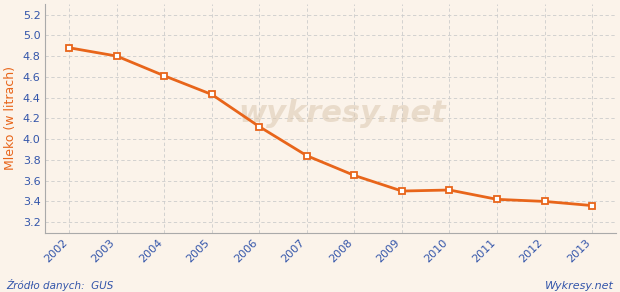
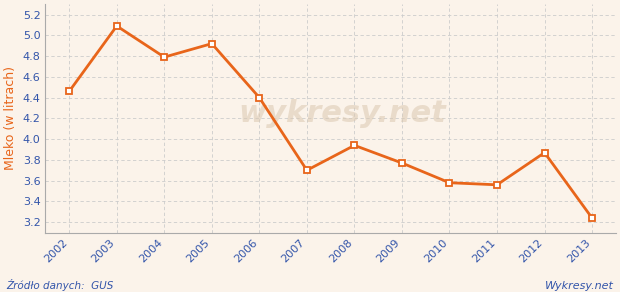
2002: 4.88 -> 4.46
2003: 4.80 -> 5.09
2004: 4.61 -> 4.79
2005: 4.43 -> 4.92
2006: 4.12 -> 4.40
2007: 3.84 -> 3.70
2008: 3.65 -> 3.94
2009: 3.50 -> 3.77
2010: 3.51 -> 3.58
2011: 3.42 -> 3.56
2012: 3.40 -> 3.87
2013: 3.36 -> 3.24
